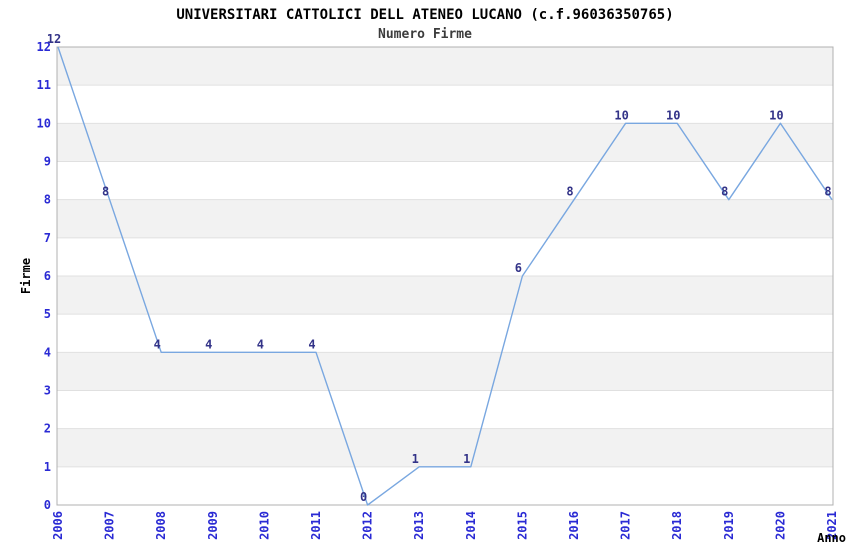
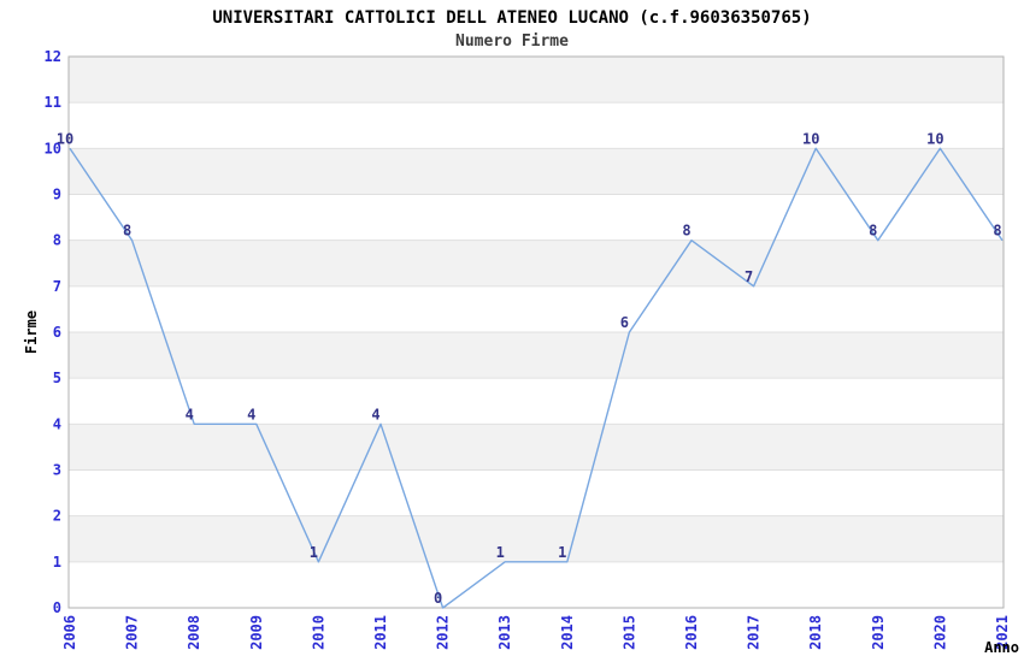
2006: 12 -> 10
2010: 4 -> 1
2017: 10 -> 7
